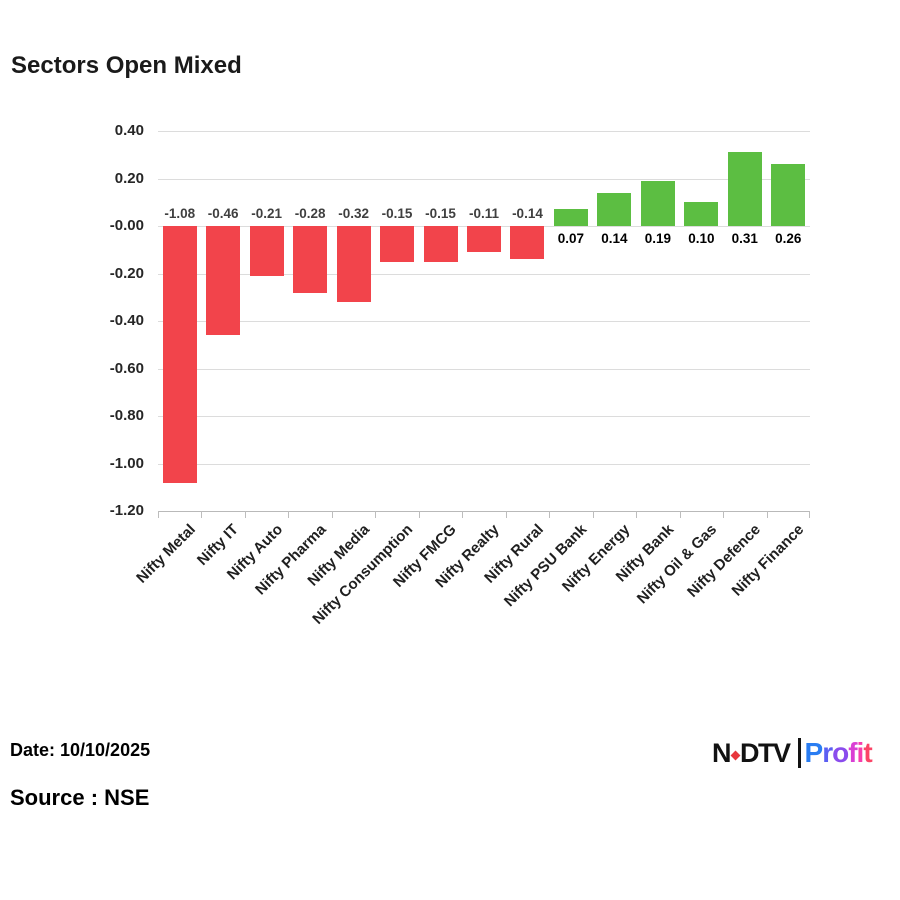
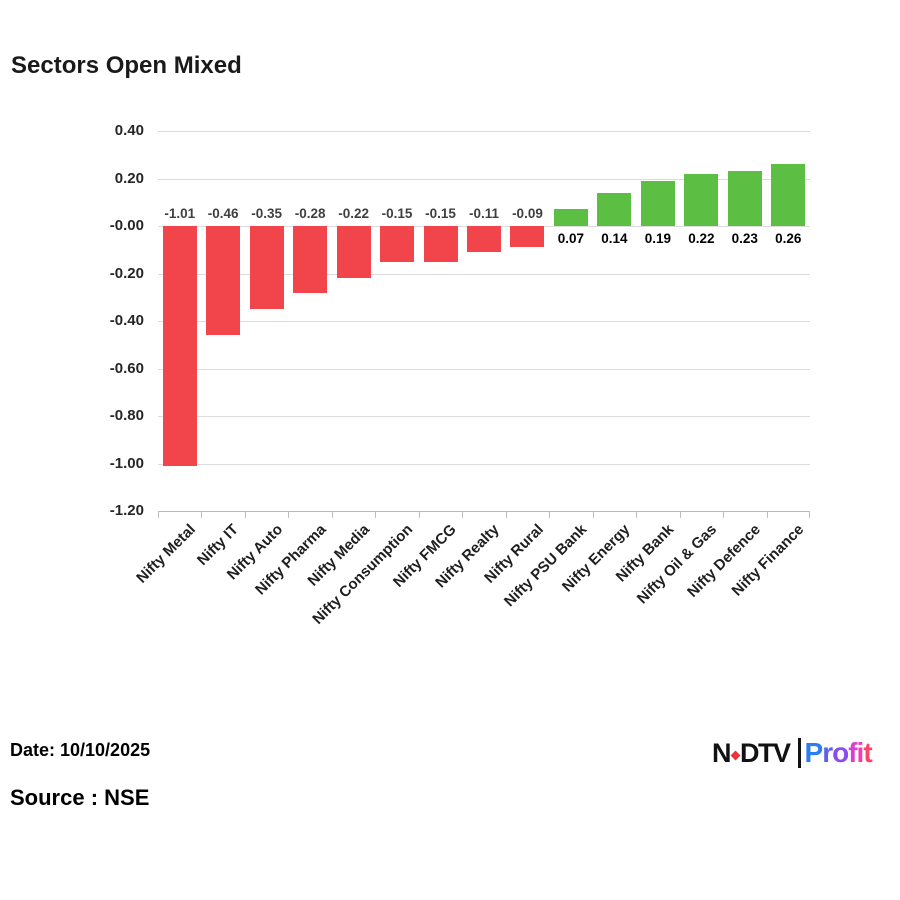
Nifty Metal: -1.08 -> -1.01
Nifty Auto: -0.21 -> -0.35
Nifty Media: -0.32 -> -0.22
Nifty Rural: -0.14 -> -0.09
Nifty Oil & Gas: 0.10 -> 0.22
Nifty Defence: 0.31 -> 0.23
